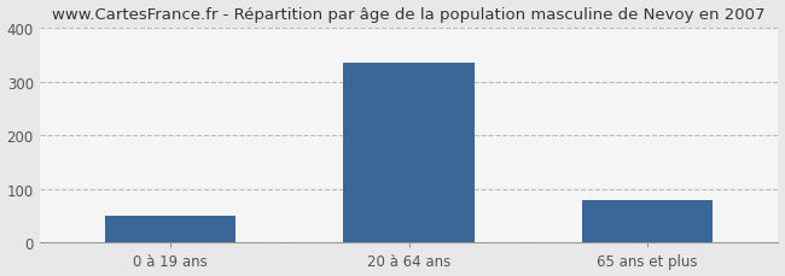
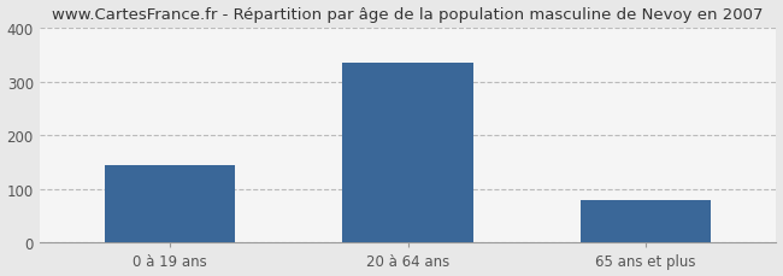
0 à 19 ans: 50 -> 144
